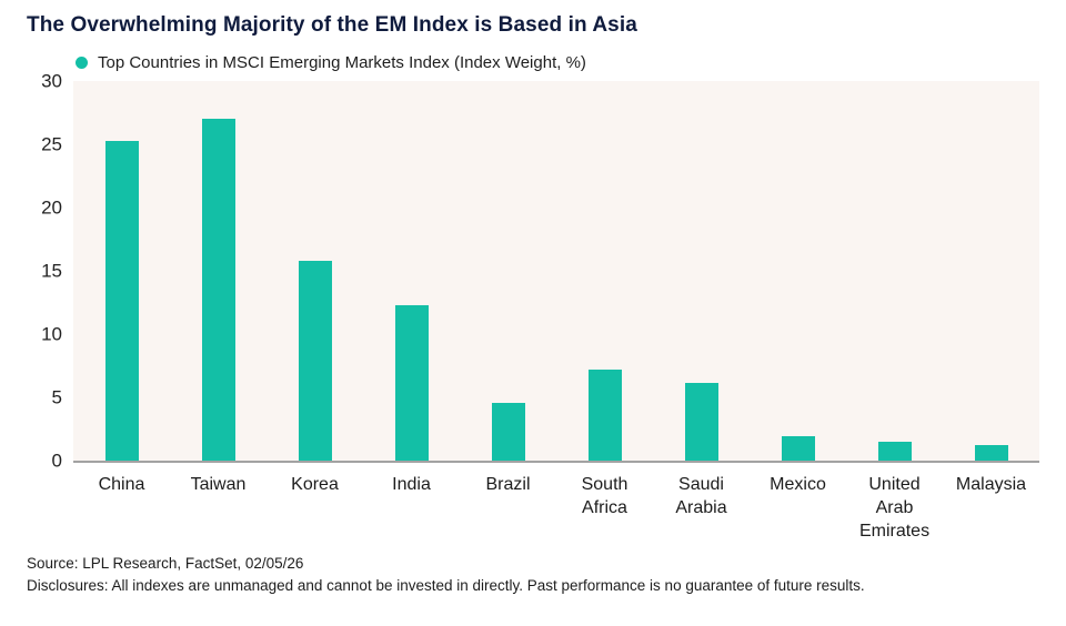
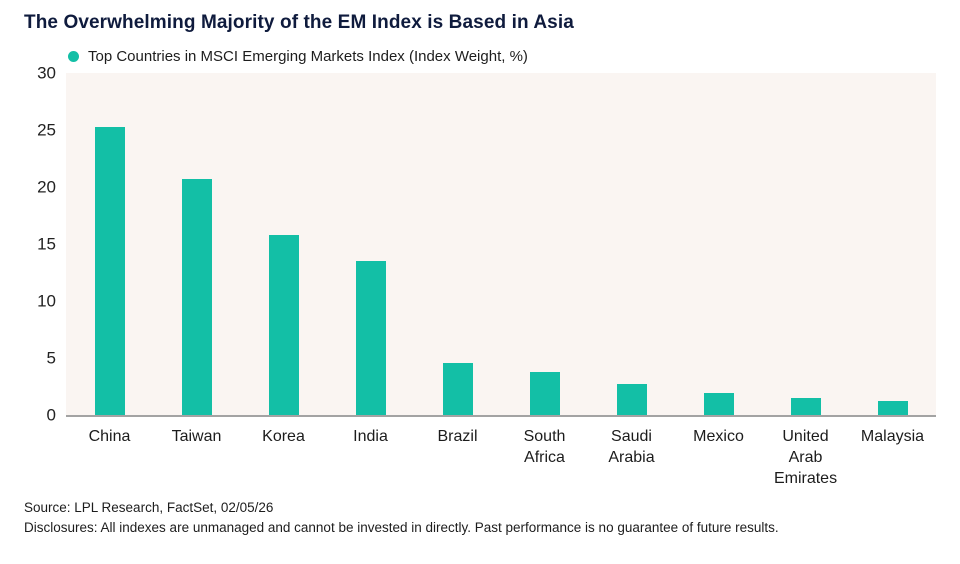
Taiwan: 27.0 -> 20.7
India: 12.3 -> 13.5
South Africa: 7.2 -> 3.8
Saudi Arabia: 6.1 -> 2.7
